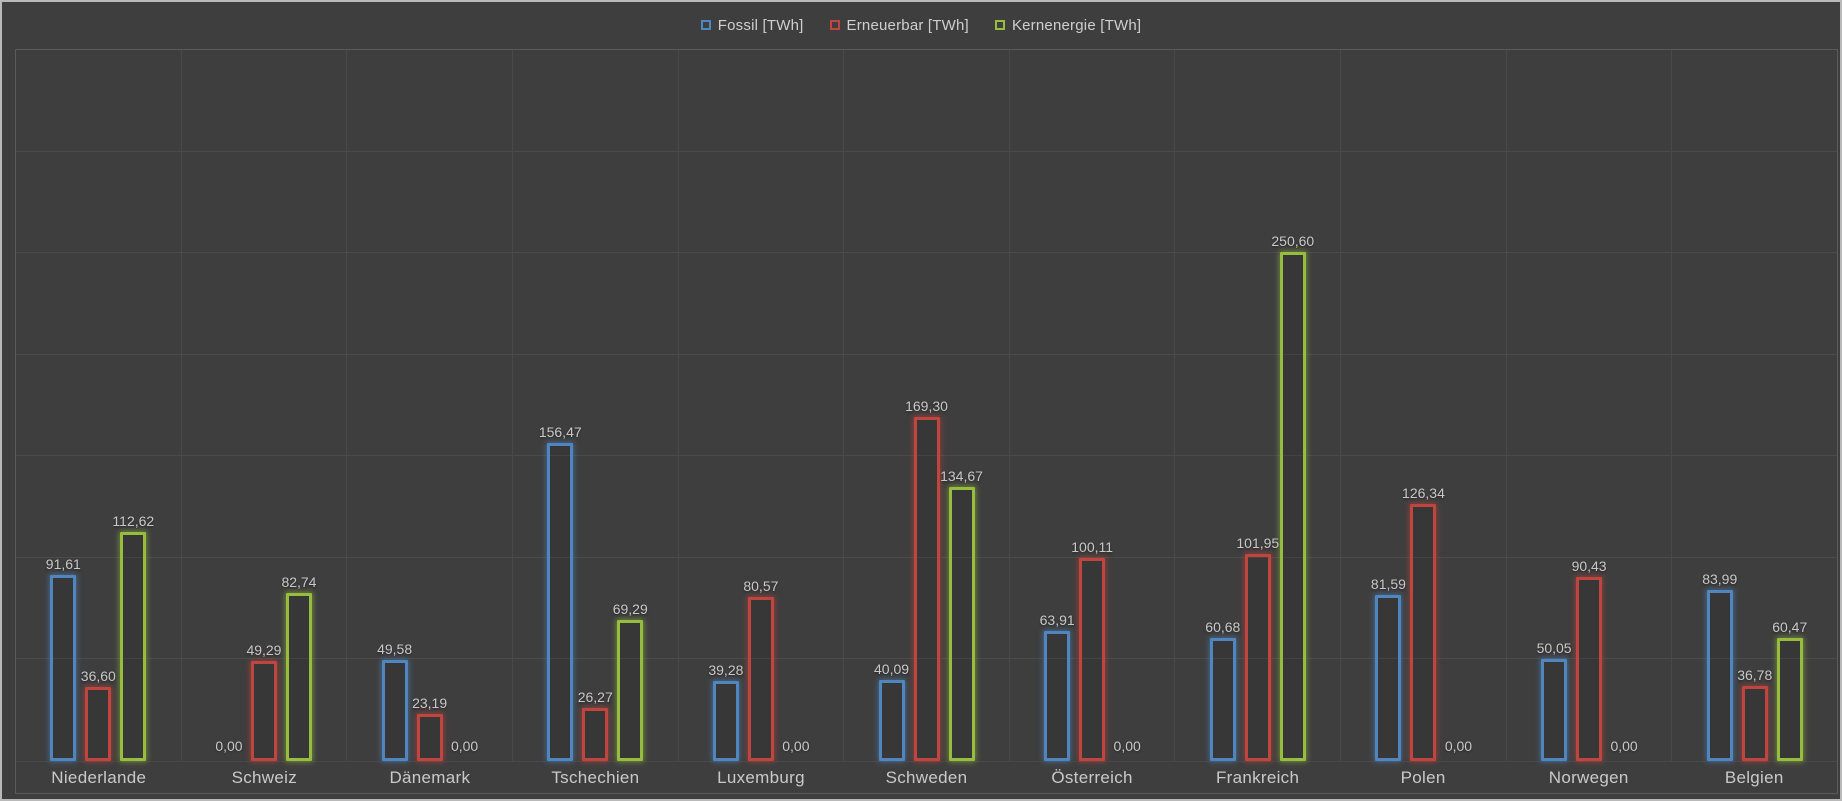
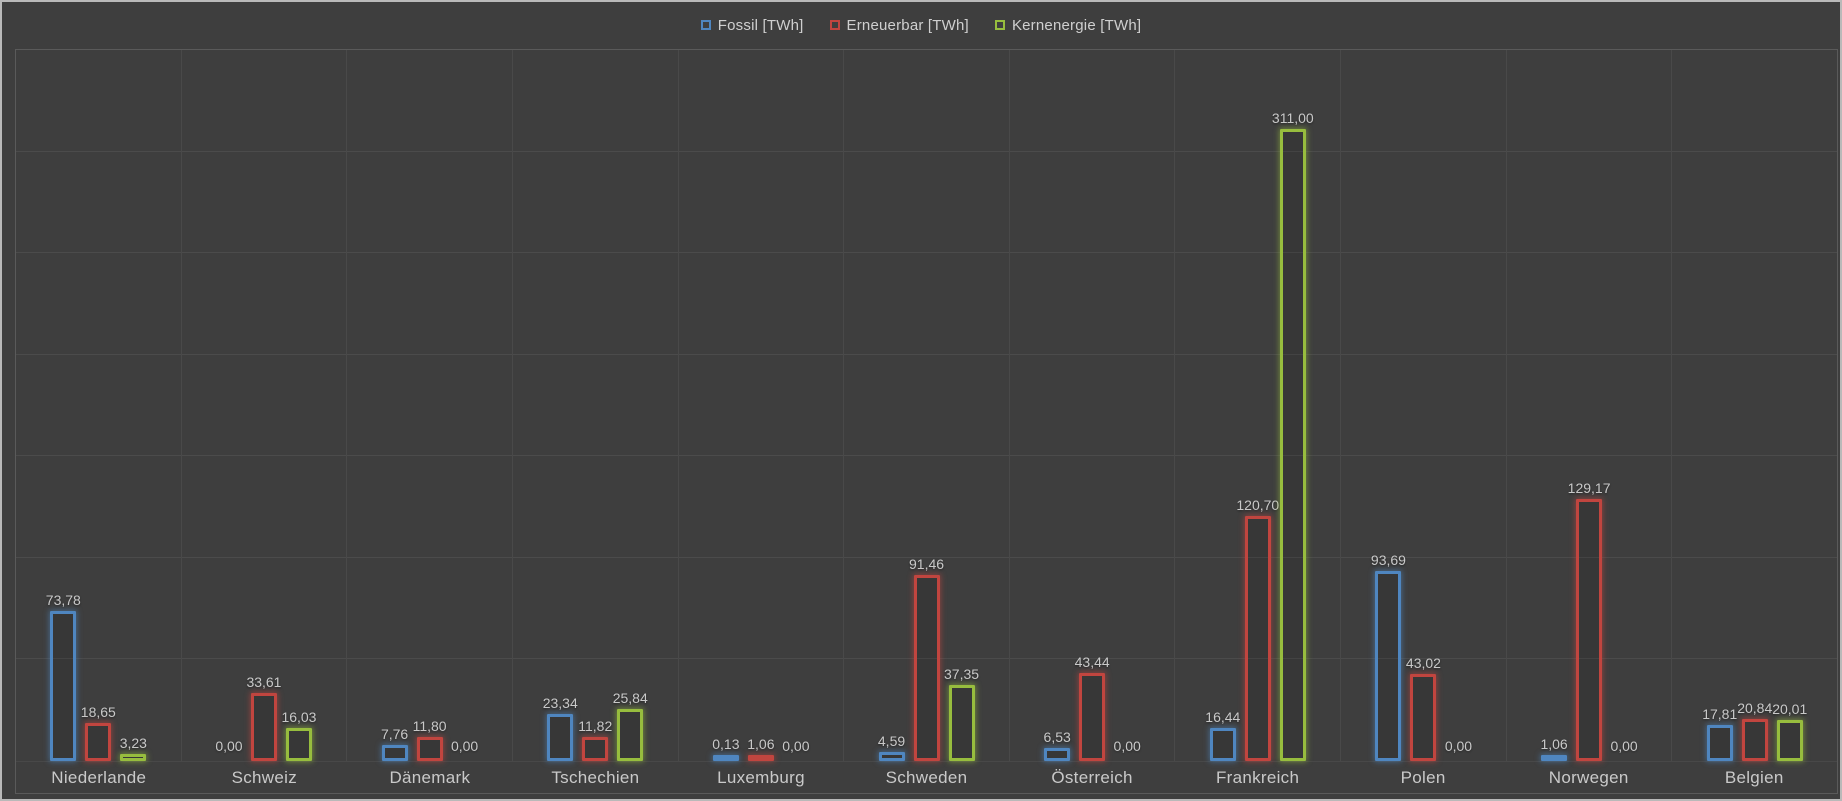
Fossil [TWh]/Niederlande: 91,61 -> 73,78
Erneuerbar [TWh]/Niederlande: 36,60 -> 18,65
Kernenergie [TWh]/Niederlande: 112,62 -> 3,23
Erneuerbar [TWh]/Schweiz: 49,29 -> 33,61
Kernenergie [TWh]/Schweiz: 82,74 -> 16,03
Fossil [TWh]/Dänemark: 49,58 -> 7,76
Erneuerbar [TWh]/Dänemark: 23,19 -> 11,80
Fossil [TWh]/Tschechien: 156,47 -> 23,34
Erneuerbar [TWh]/Tschechien: 26,27 -> 11,82
Kernenergie [TWh]/Tschechien: 69,29 -> 25,84
Fossil [TWh]/Luxemburg: 39,28 -> 0,13
Erneuerbar [TWh]/Luxemburg: 80,57 -> 1,06
Fossil [TWh]/Schweden: 40,09 -> 4,59
Erneuerbar [TWh]/Schweden: 169,30 -> 91,46
Kernenergie [TWh]/Schweden: 134,67 -> 37,35
Fossil [TWh]/Österreich: 63,91 -> 6,53
Erneuerbar [TWh]/Österreich: 100,11 -> 43,44
Fossil [TWh]/Frankreich: 60,68 -> 16,44
Erneuerbar [TWh]/Frankreich: 101,95 -> 120,70
Kernenergie [TWh]/Frankreich: 250,60 -> 311,00
Fossil [TWh]/Polen: 81,59 -> 93,69
Erneuerbar [TWh]/Polen: 126,34 -> 43,02
Fossil [TWh]/Norwegen: 50,05 -> 1,06
Erneuerbar [TWh]/Norwegen: 90,43 -> 129,17
Fossil [TWh]/Belgien: 83,99 -> 17,81
Erneuerbar [TWh]/Belgien: 36,78 -> 20,84
Kernenergie [TWh]/Belgien: 60,47 -> 20,01
